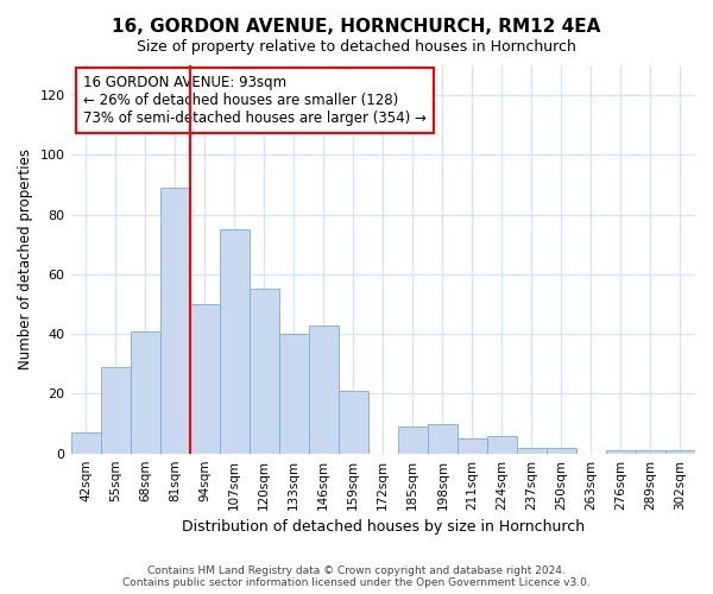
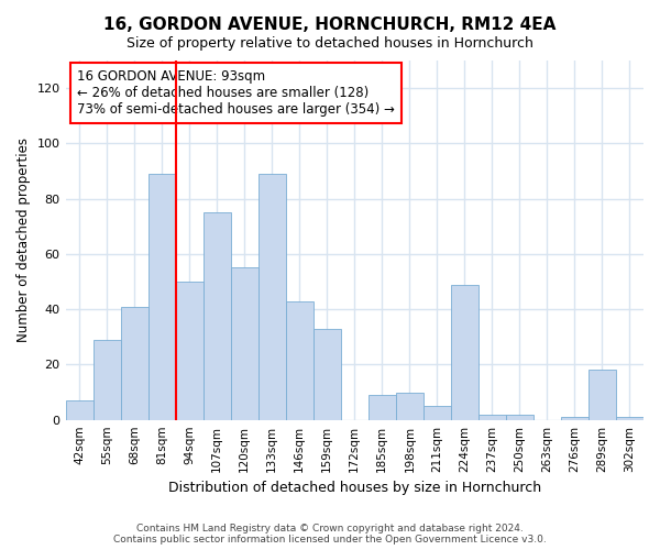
133sqm: 40 -> 89
159sqm: 21 -> 33
224sqm: 6 -> 49
289sqm: 1 -> 18
